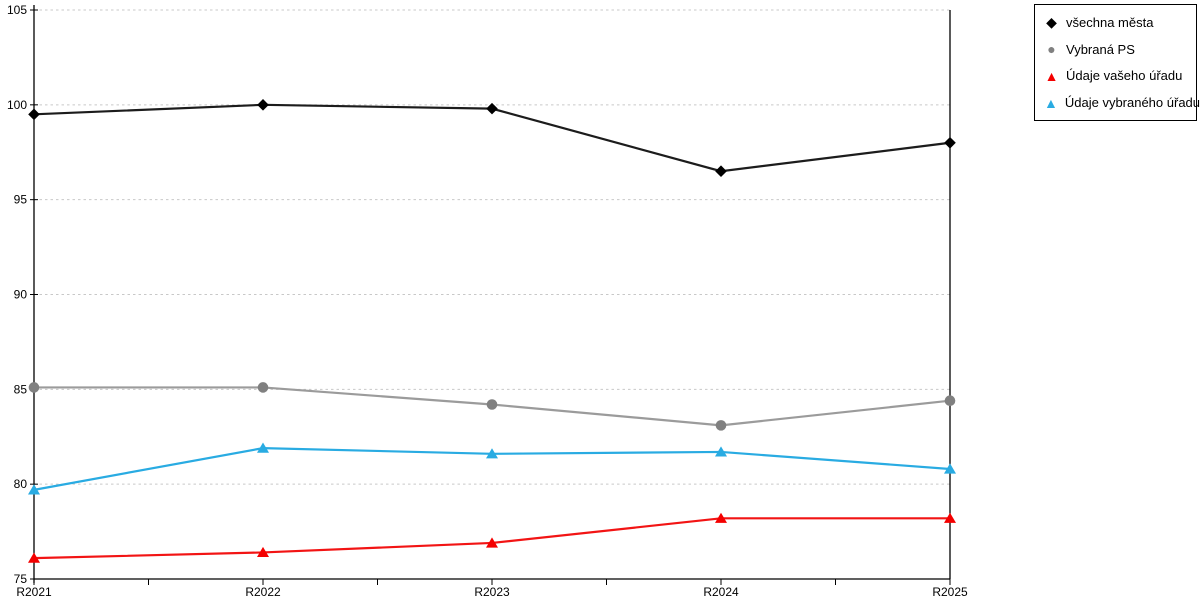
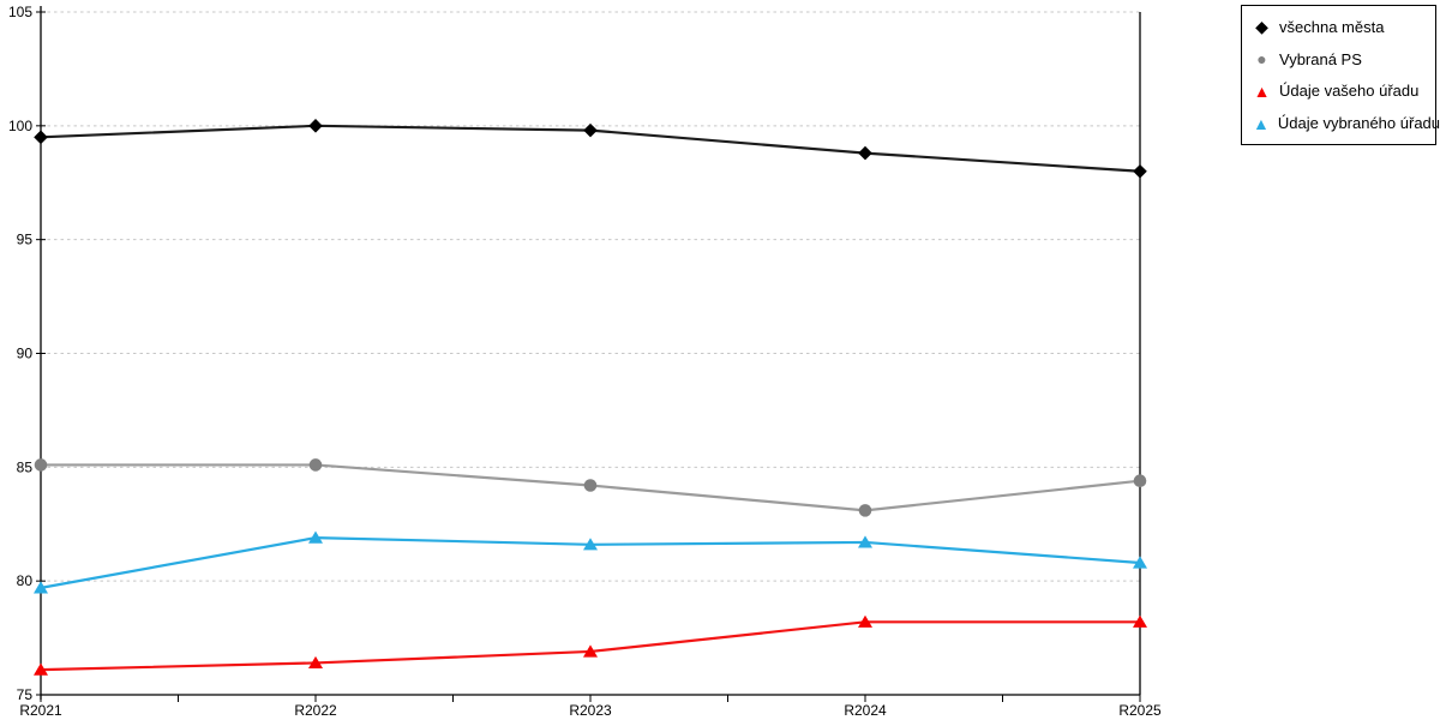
všechna města/R2024: 96.5 -> 98.8
